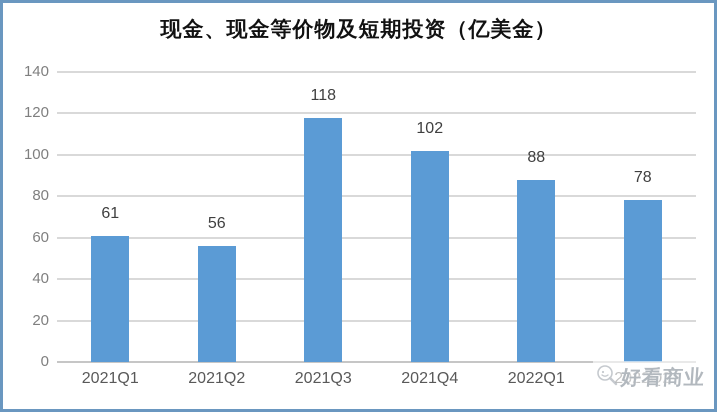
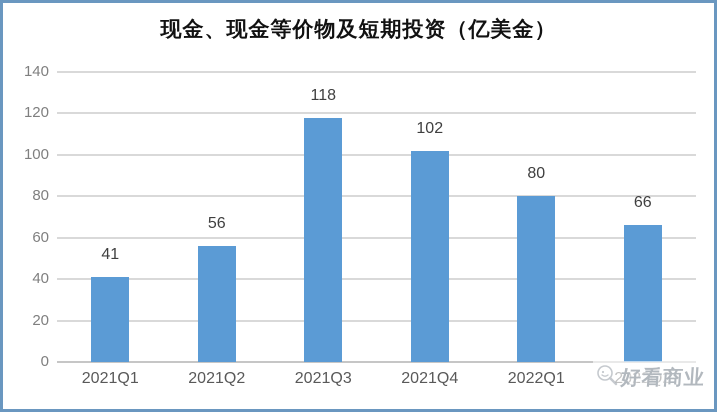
2021Q1: 61 -> 41
2022Q1: 88 -> 80
2022Q2: 78 -> 66
